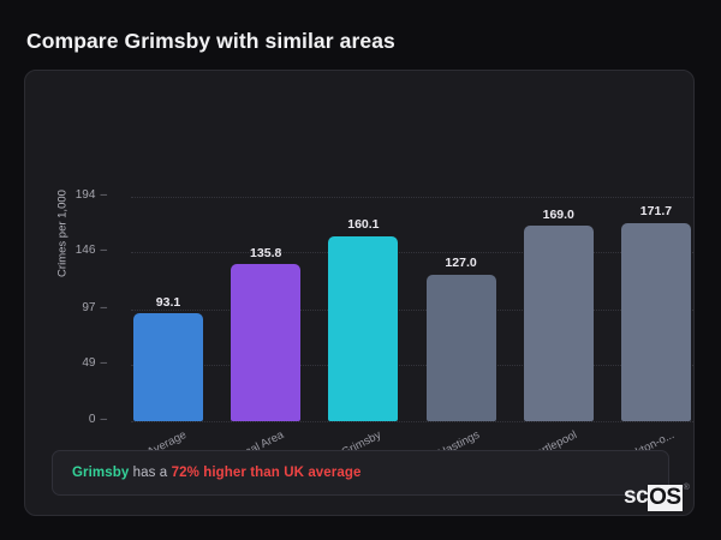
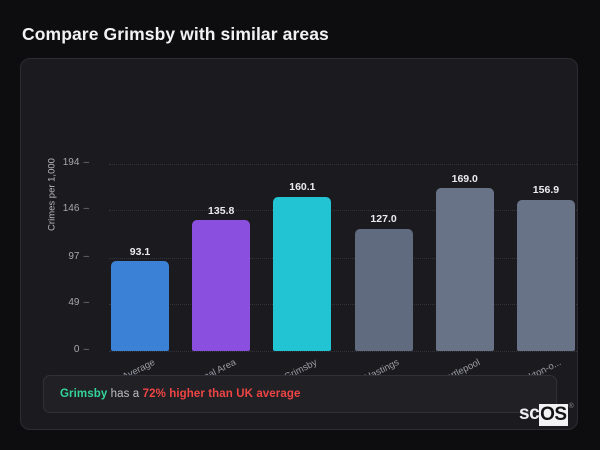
Stockton-o...: 171.7 -> 156.9
